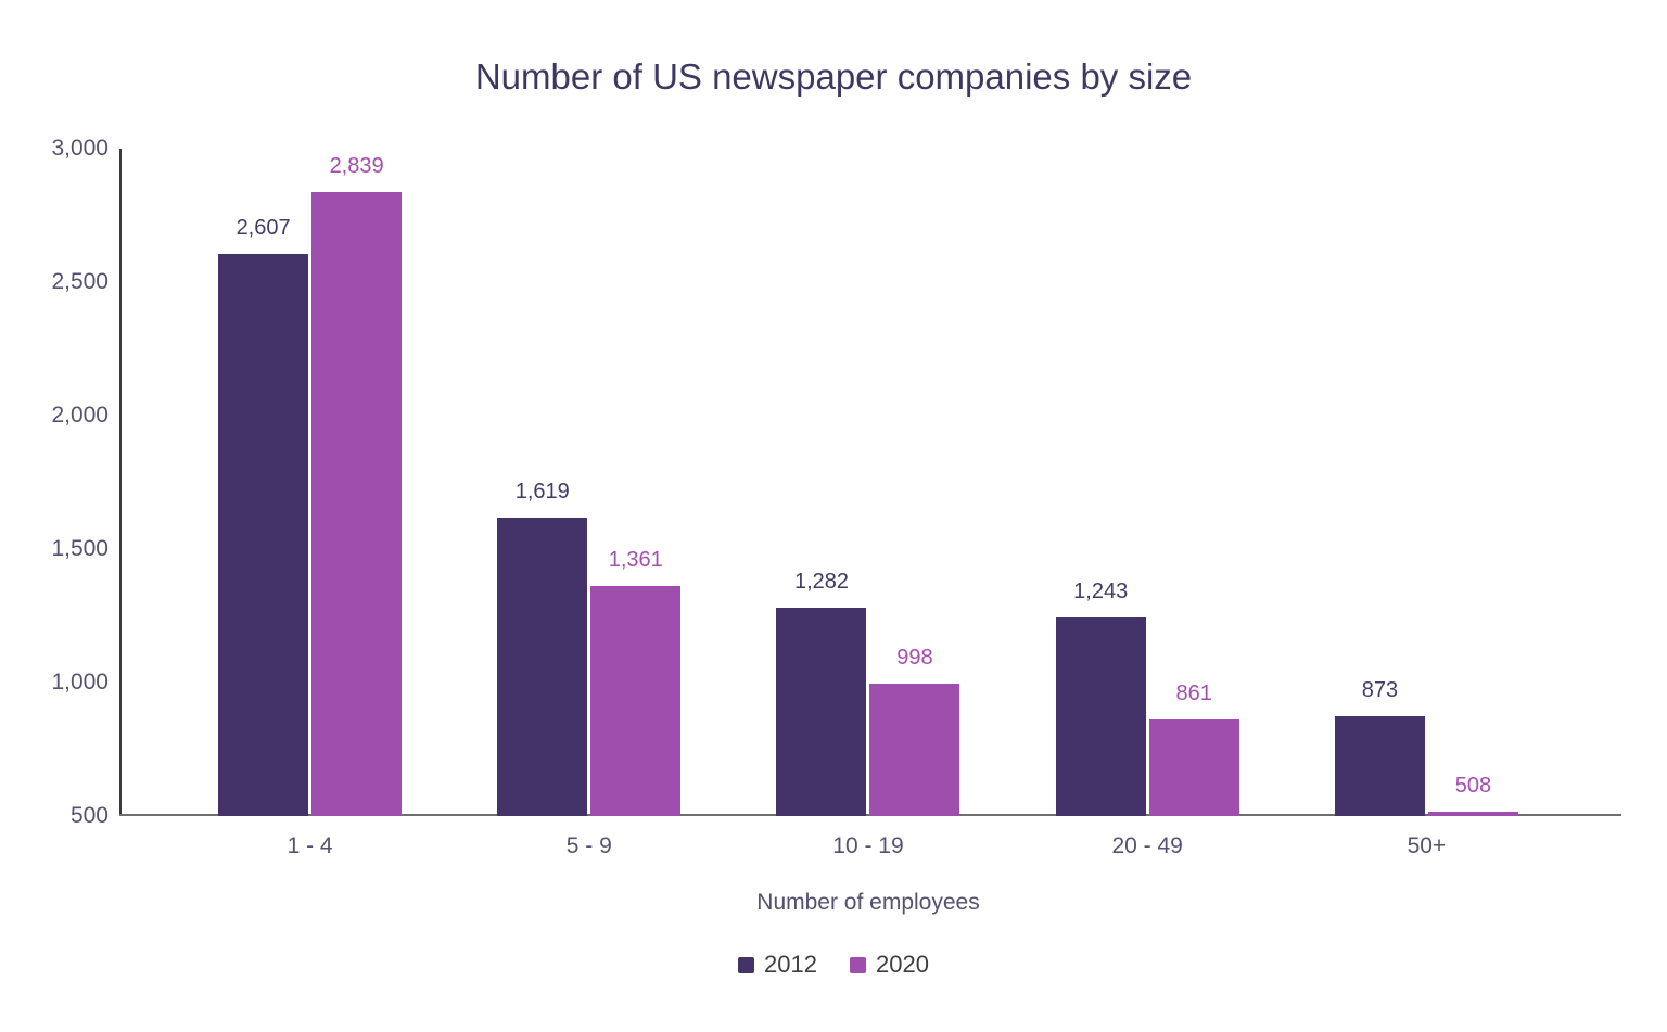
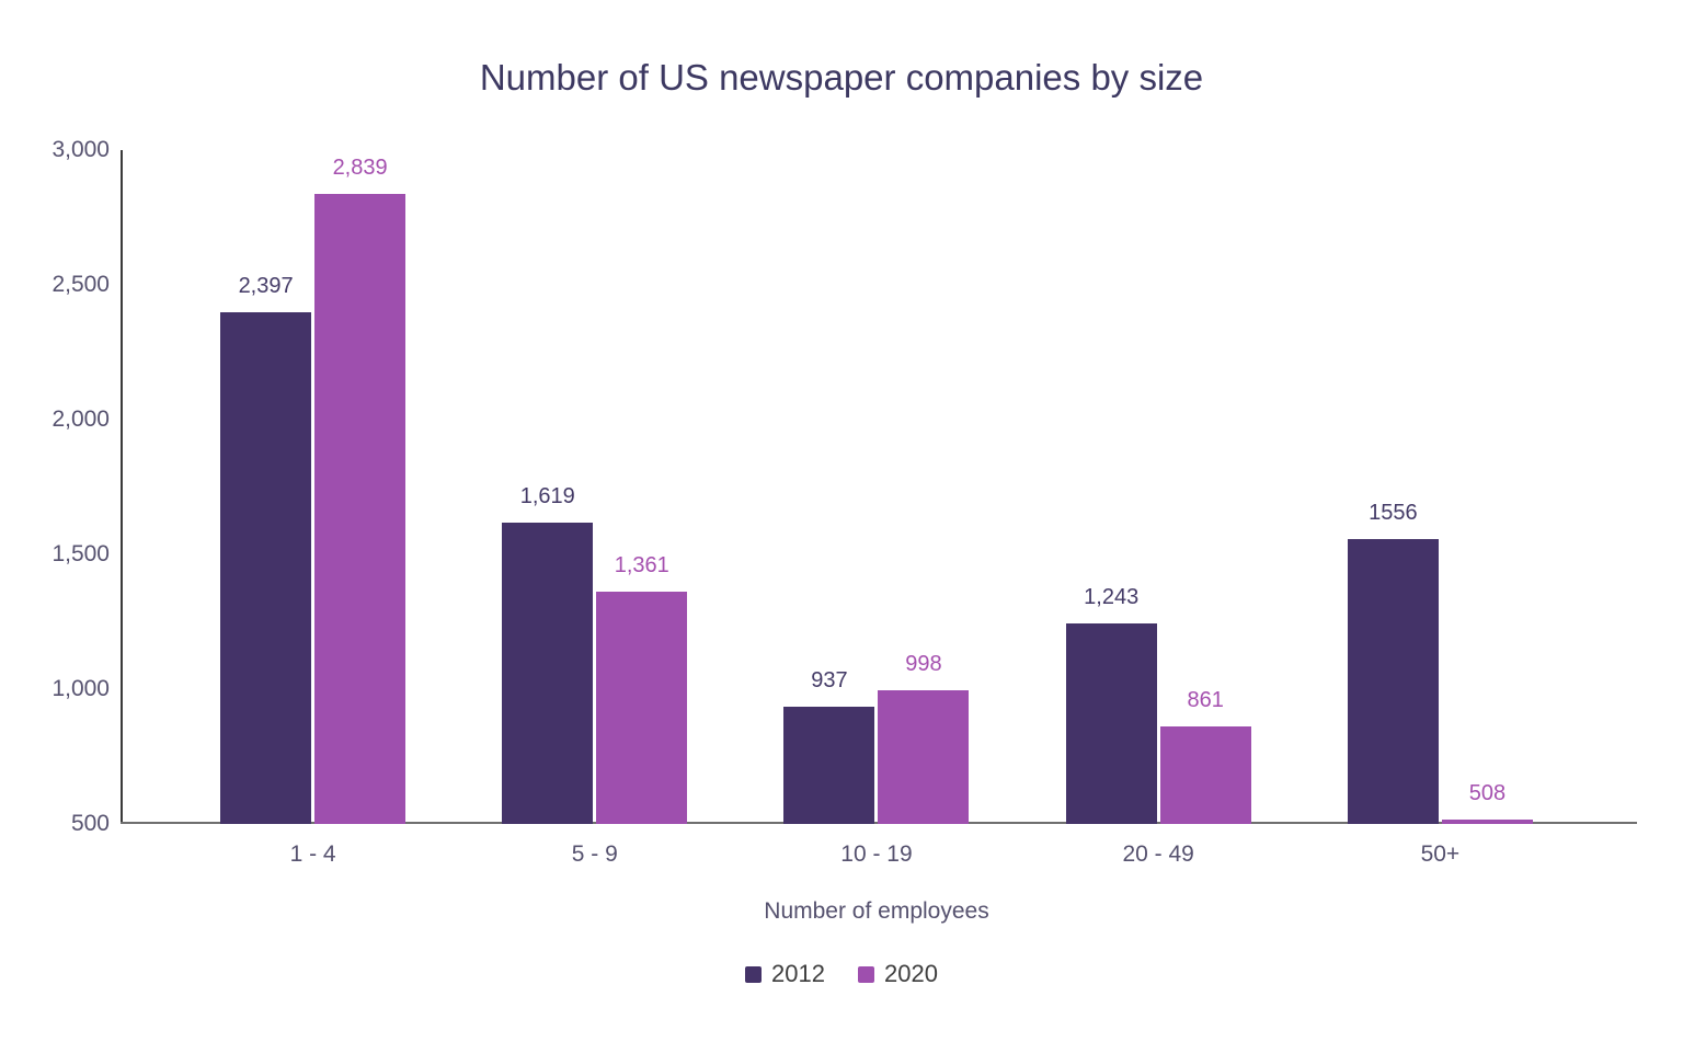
2012/1 - 4: 2,607 -> 2,397
2012/10 - 19: 1,282 -> 937
2012/50+: 873 -> 1556
